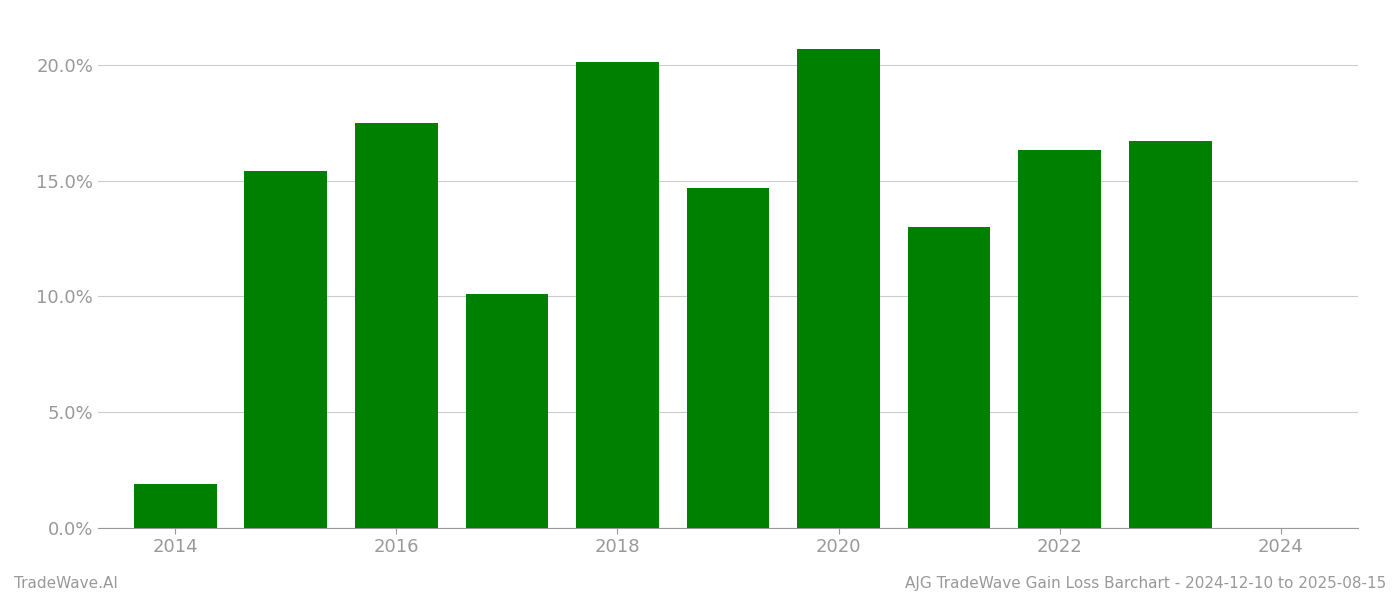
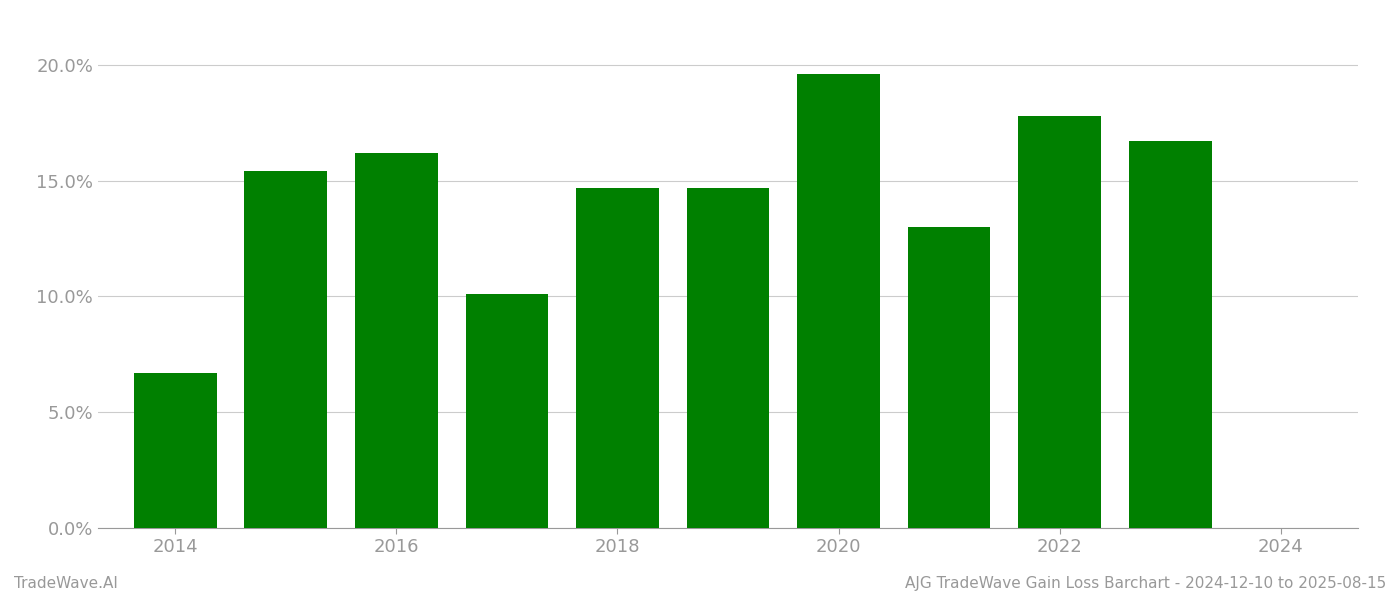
2014: 1.9% -> 6.7%
2016: 17.5% -> 16.2%
2018: 20.1% -> 14.7%
2020: 20.7% -> 19.6%
2022: 16.3% -> 17.8%
